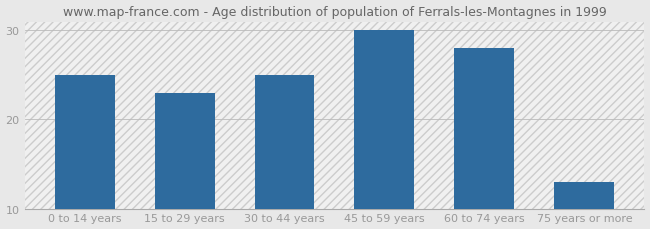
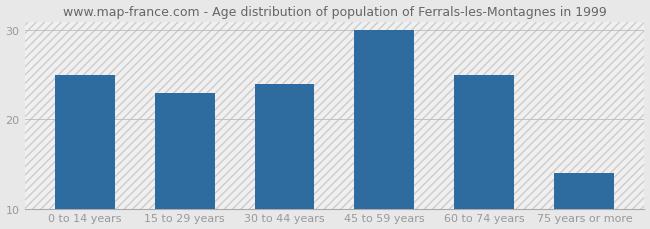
30 to 44 years: 25 -> 24
60 to 74 years: 28 -> 25
75 years or more: 13 -> 14
